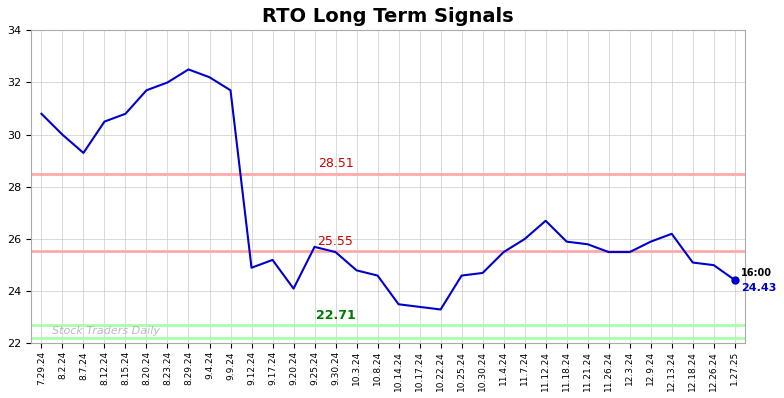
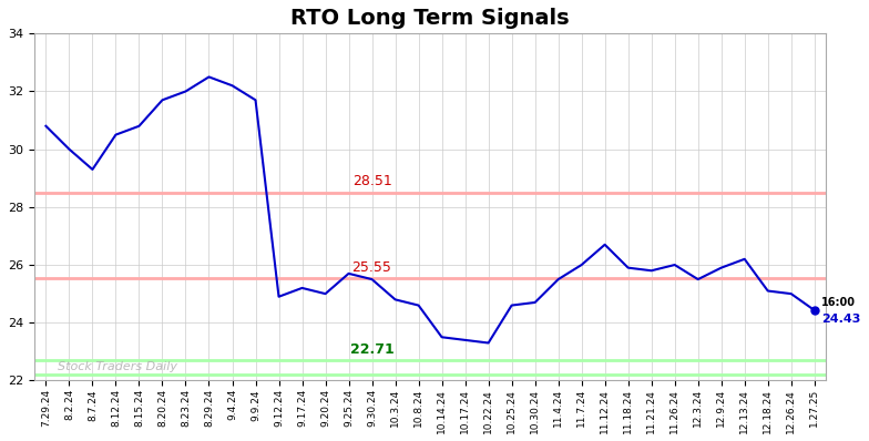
9.20.24: 24.10 -> 25.00
11.26.24: 25.50 -> 26.00
